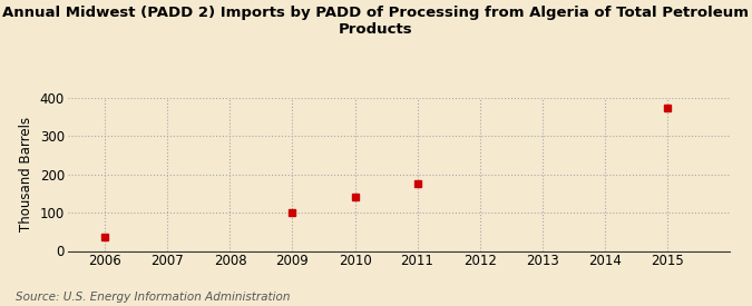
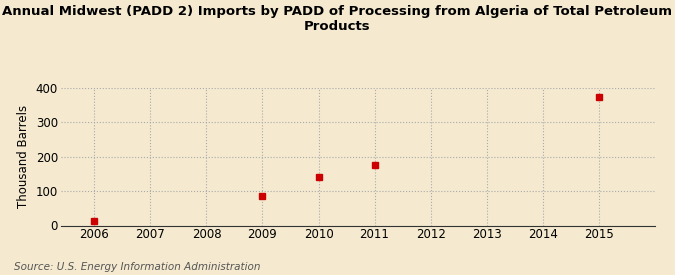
2006: 35 -> 14
2009: 100 -> 85
